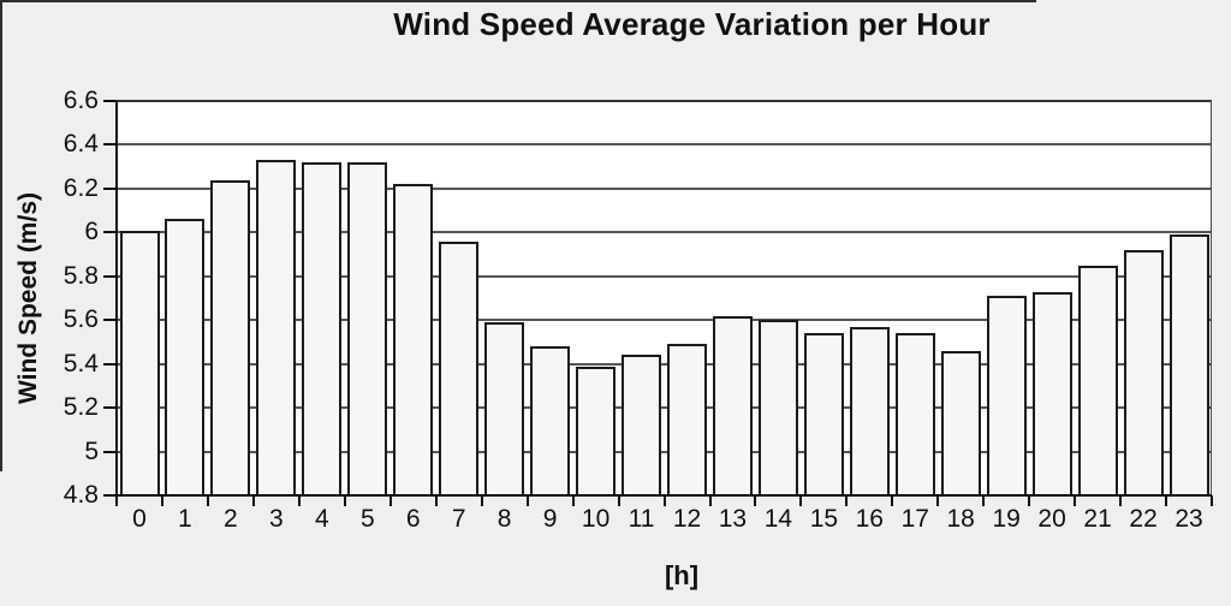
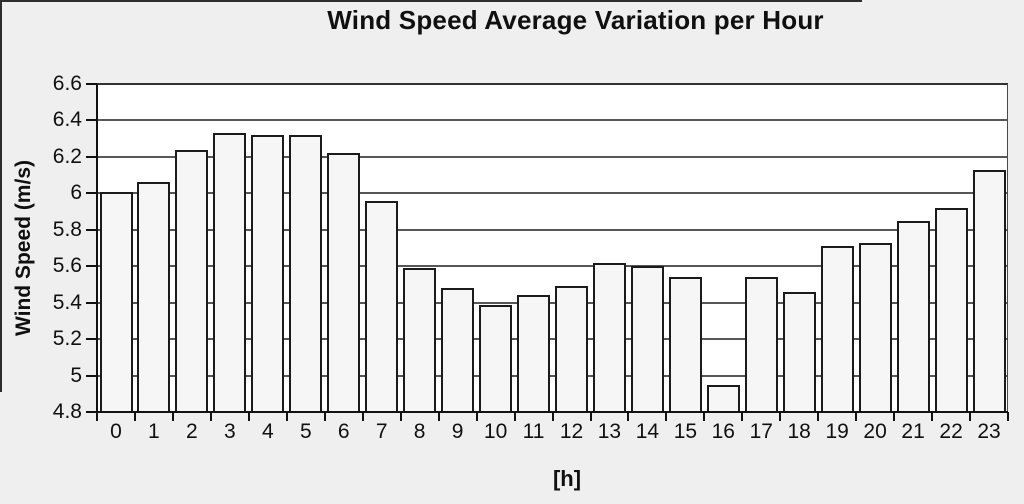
16: 5.57 -> 4.95
23: 5.99 -> 6.13
